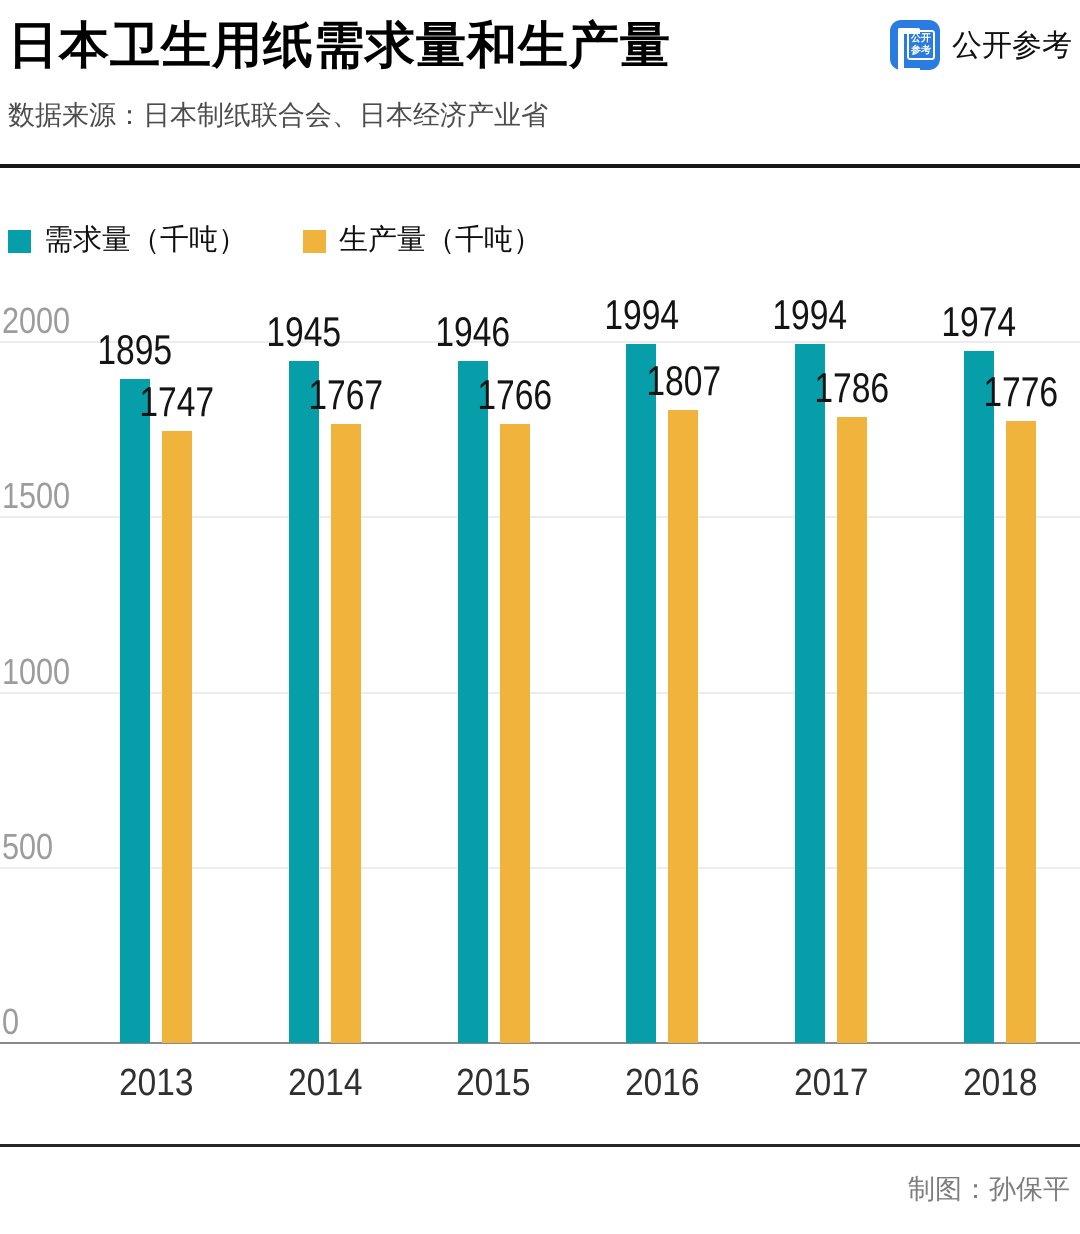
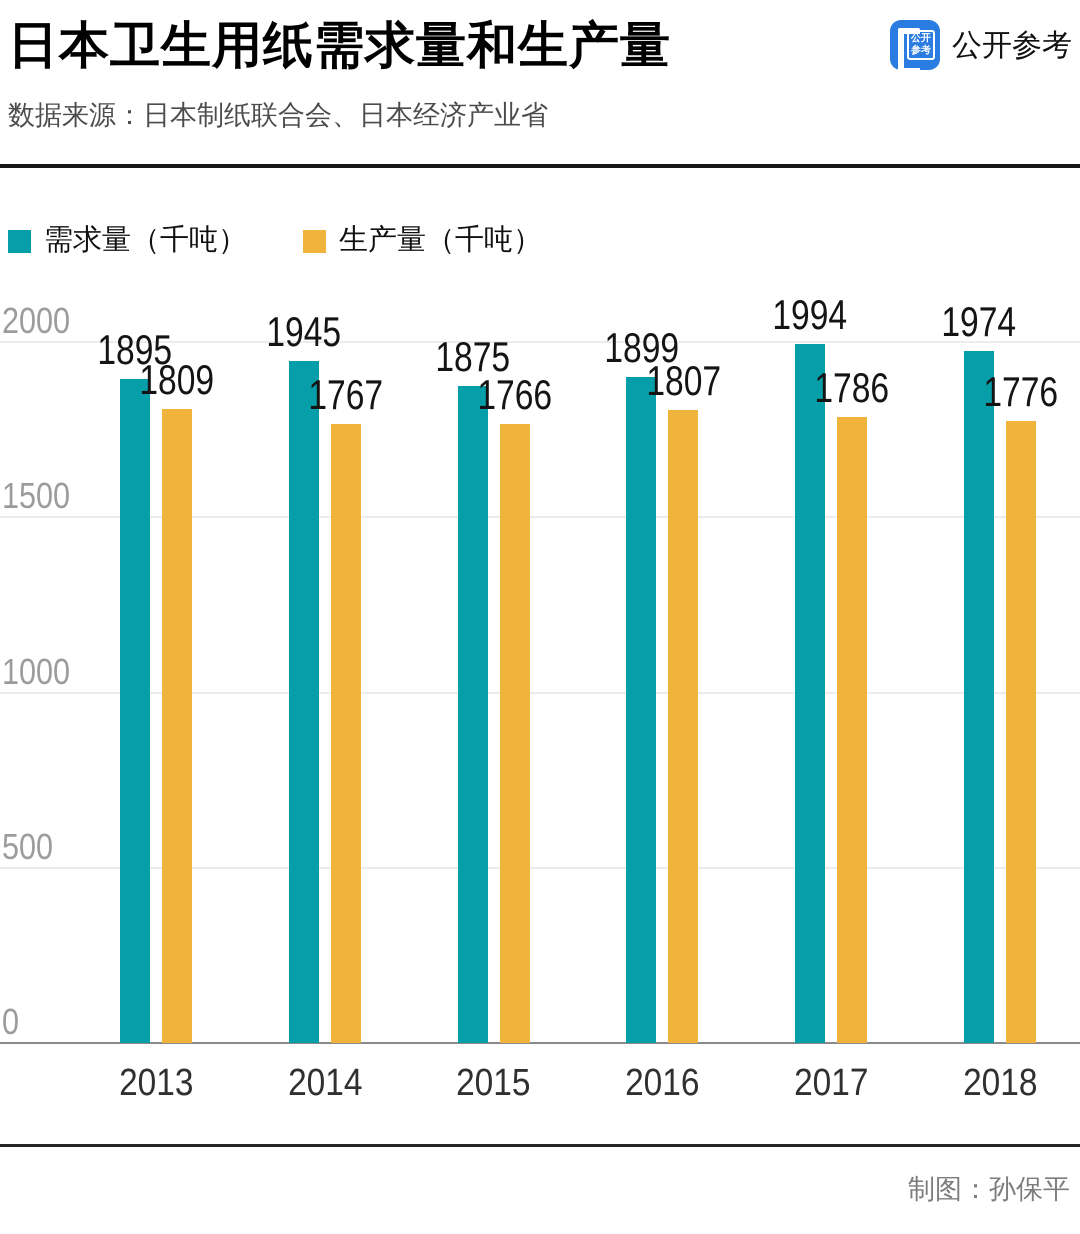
生产量（千吨）/2013: 1747 -> 1809
需求量（千吨）/2015: 1946 -> 1875
需求量（千吨）/2016: 1994 -> 1899
